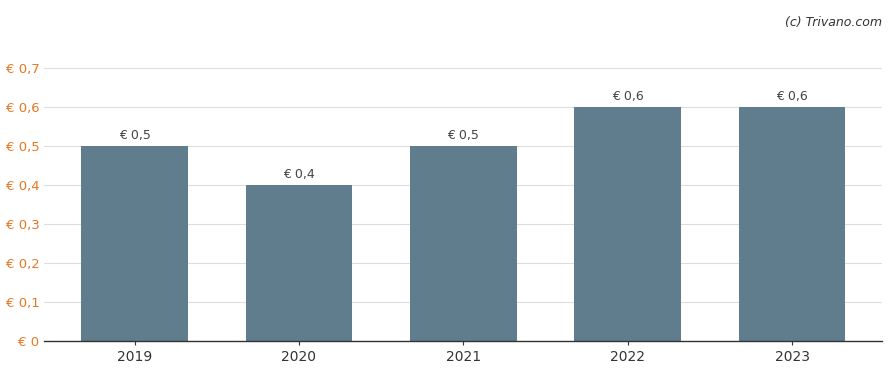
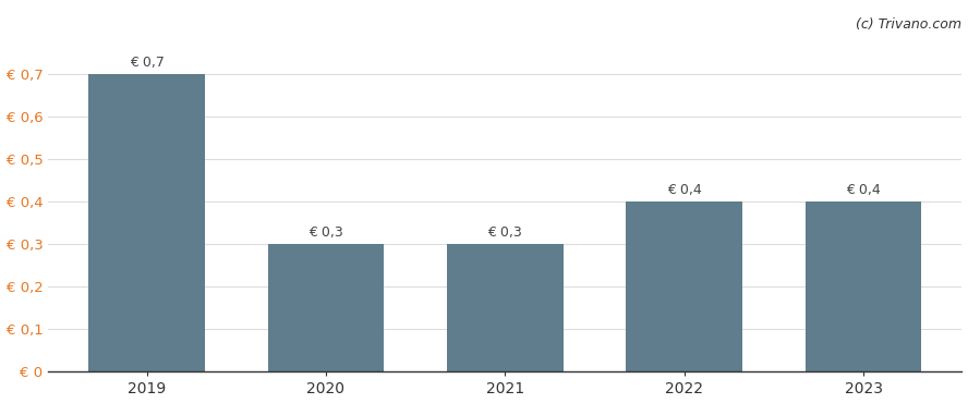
2019: 0,5 -> 0,7
2020: 0,4 -> 0,3
2021: 0,5 -> 0,3
2022: 0,6 -> 0,4
2023: 0,6 -> 0,4
